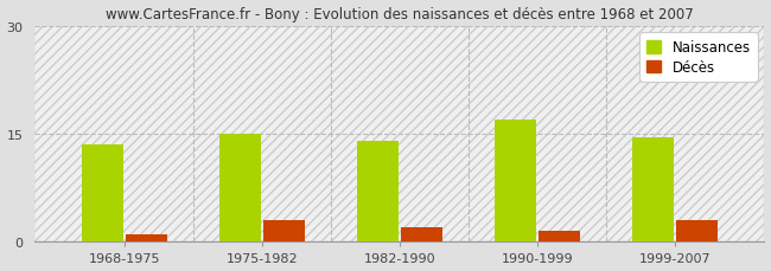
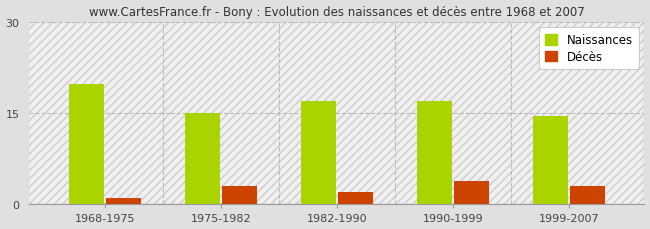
Naissances/1968-1975: 13.5 -> 19.8
Naissances/1982-1990: 14.0 -> 17.0
Décès/1990-1999: 1.5 -> 3.8
